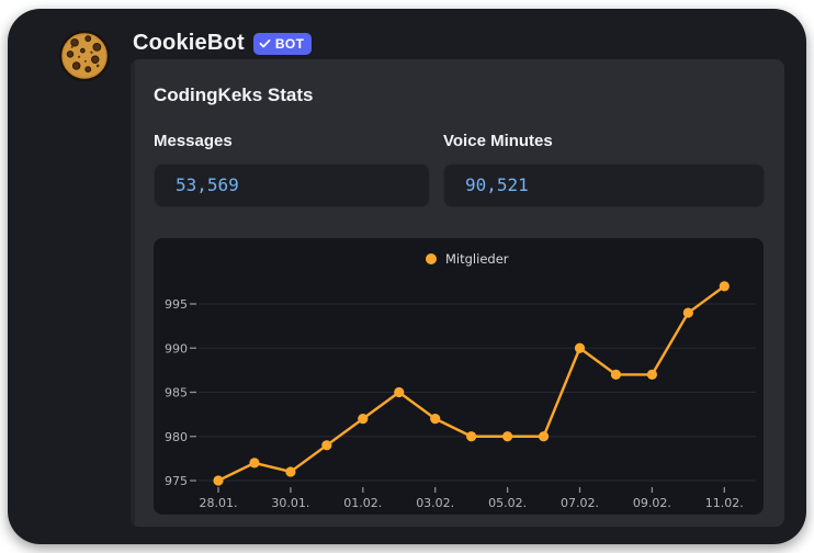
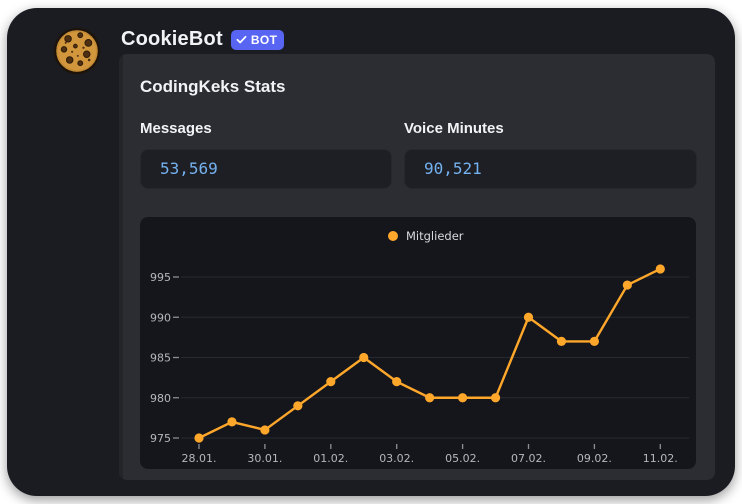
11.02.: 997 -> 996
